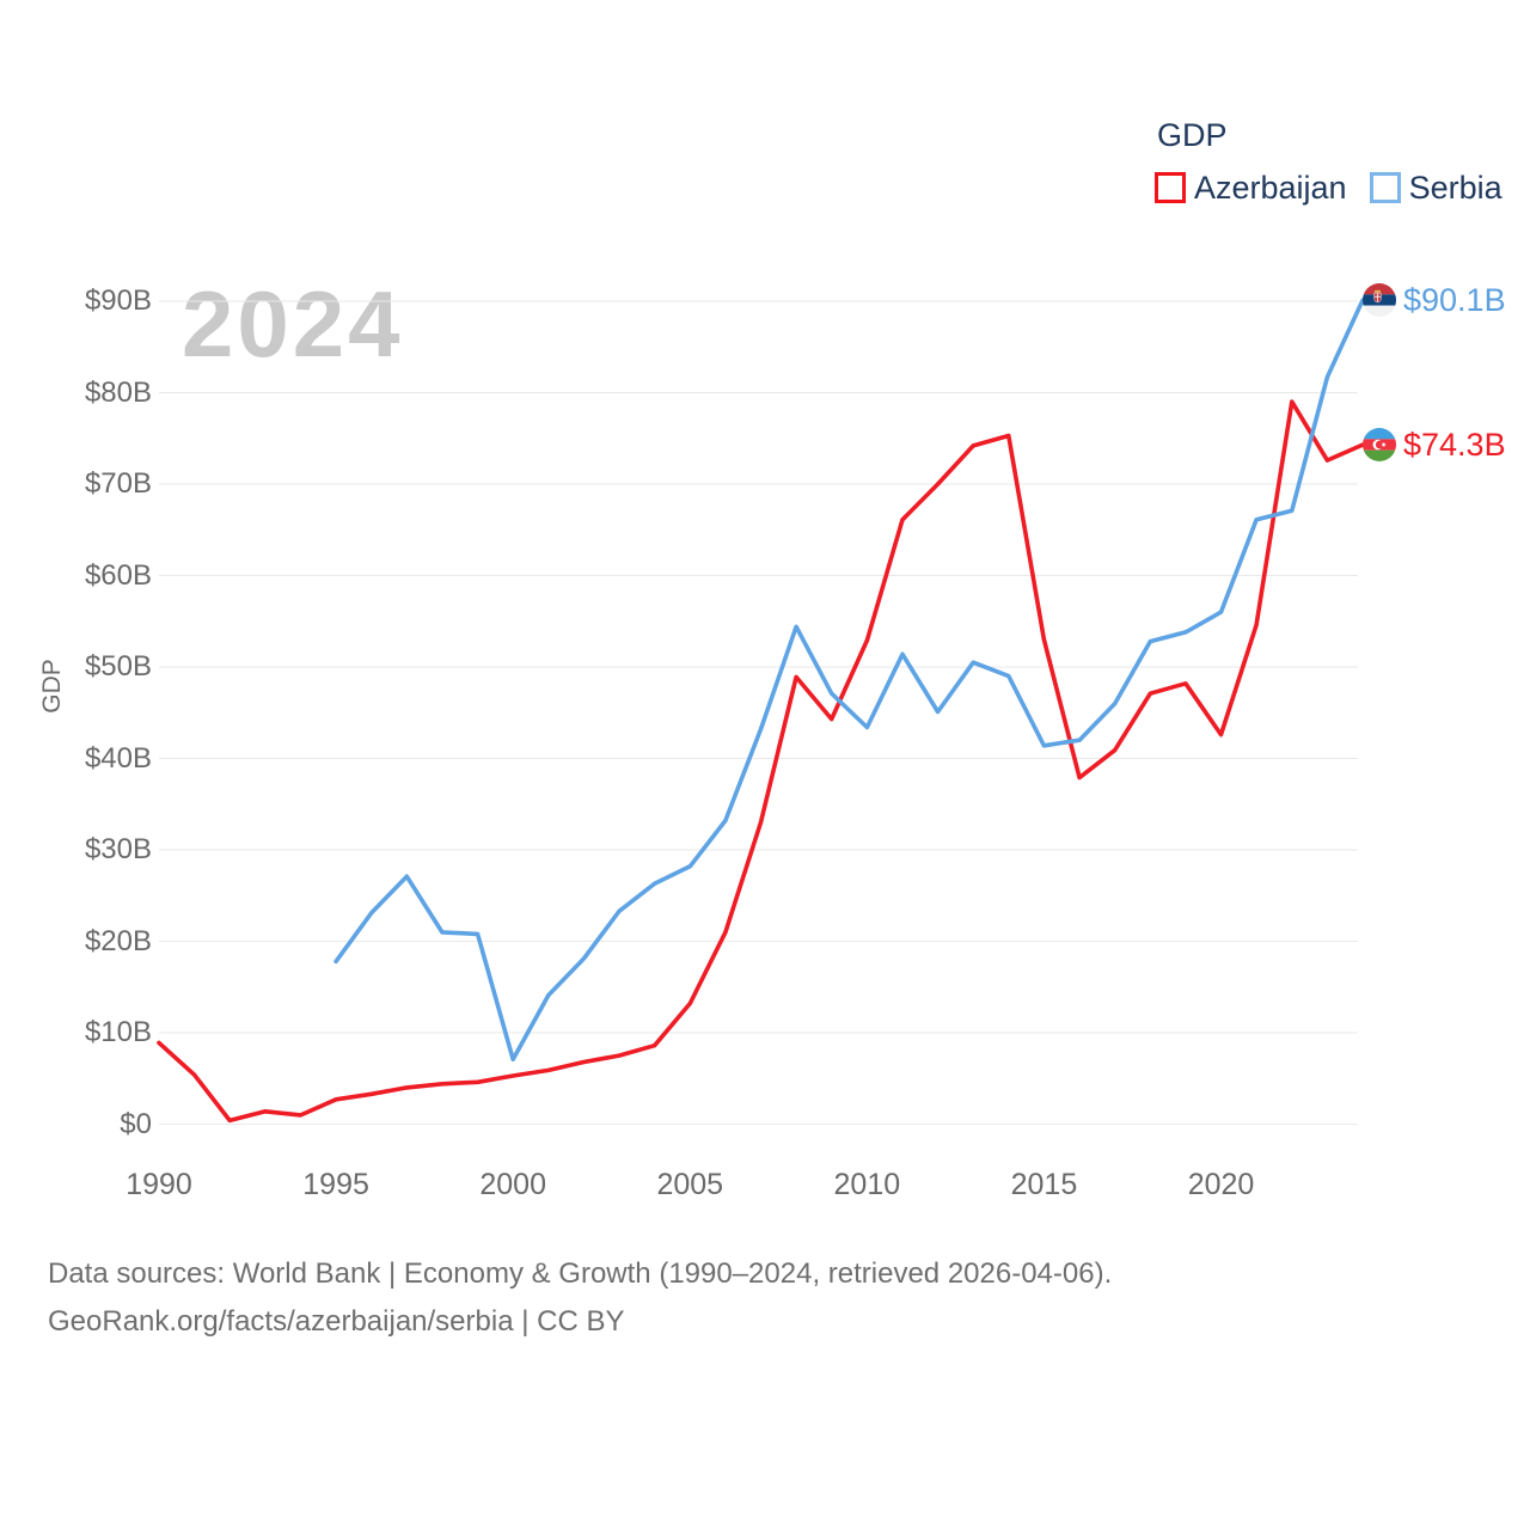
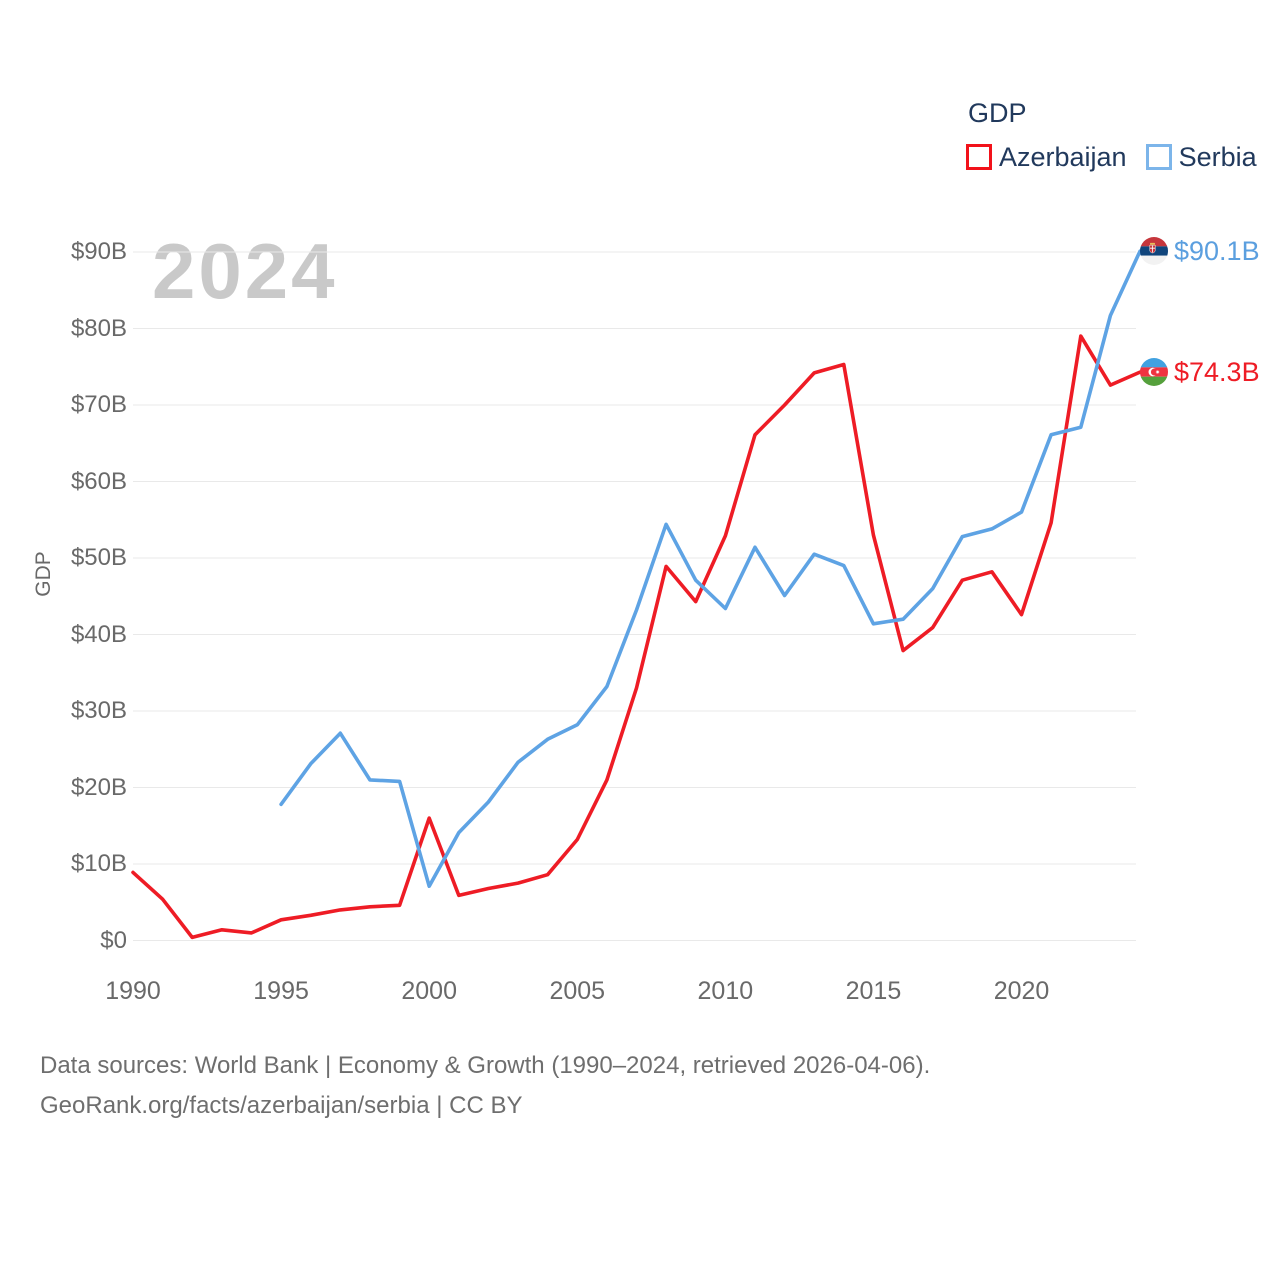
Azerbaijan/2000: $5B -> $16B
